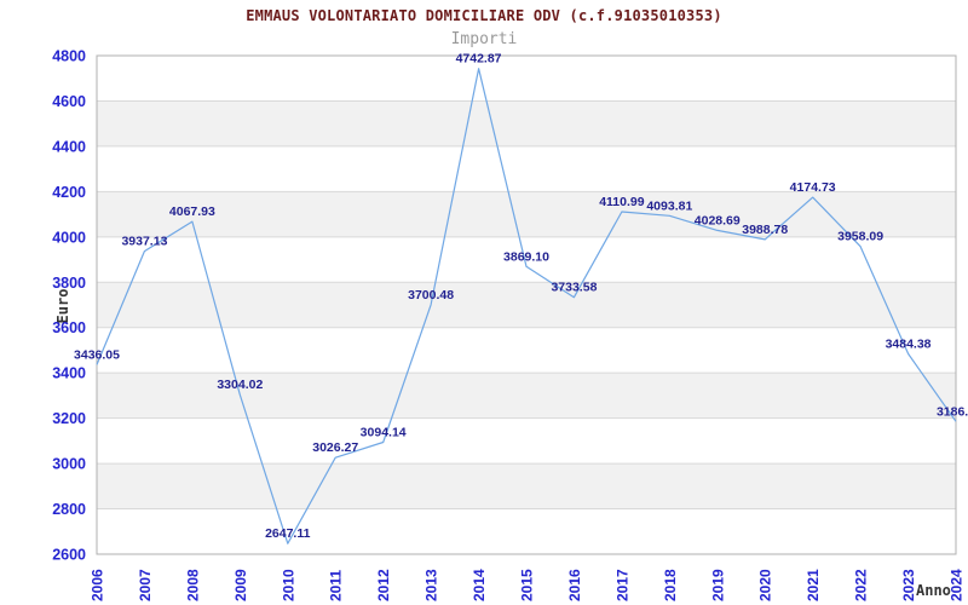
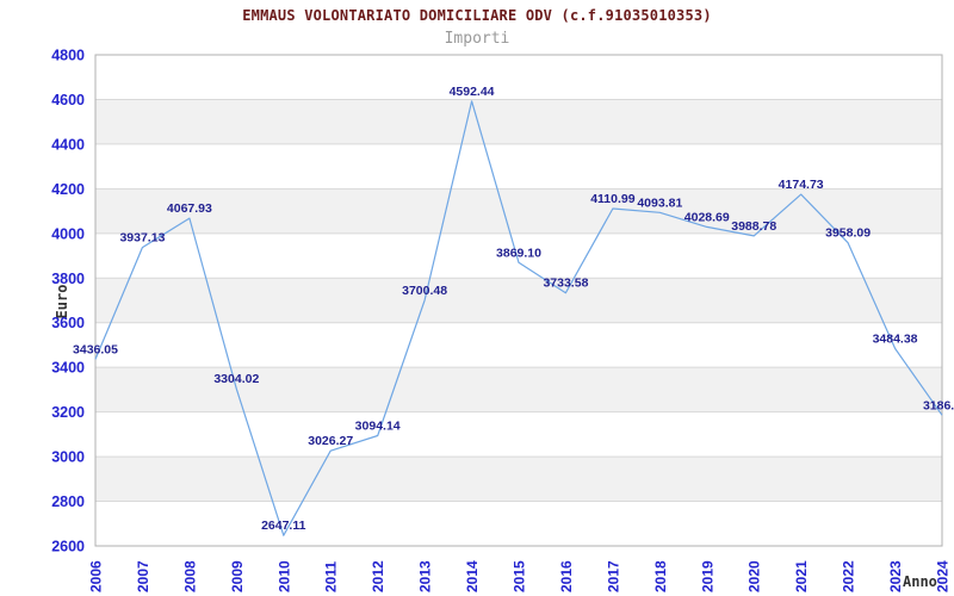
2014: 4742.87 -> 4592.44
